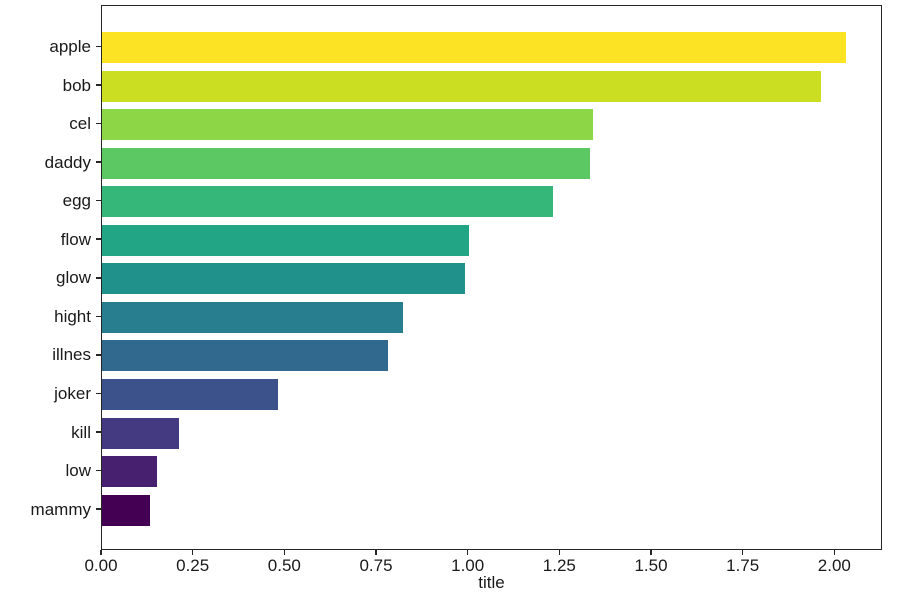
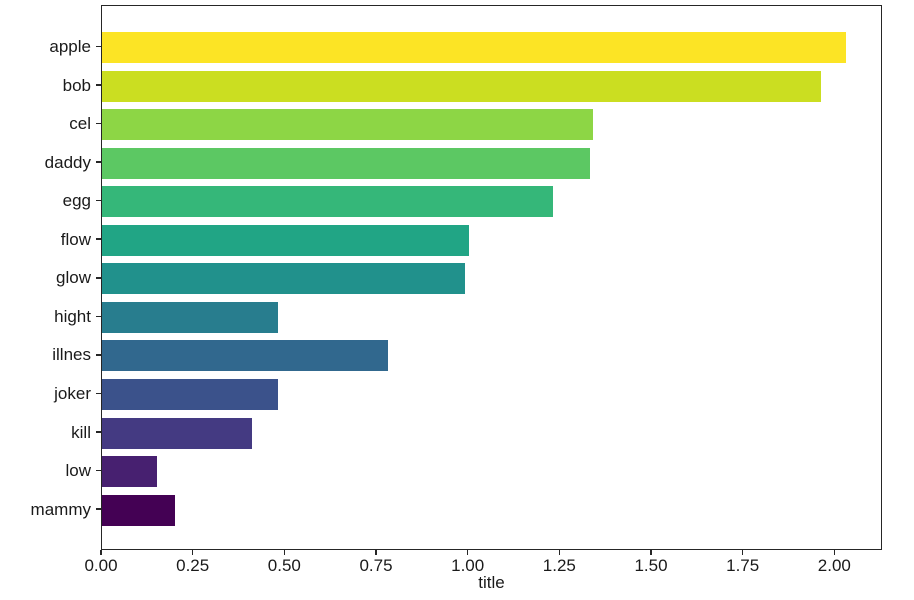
hight: 0.82 -> 0.48
kill: 0.21 -> 0.41
mammy: 0.13 -> 0.20
